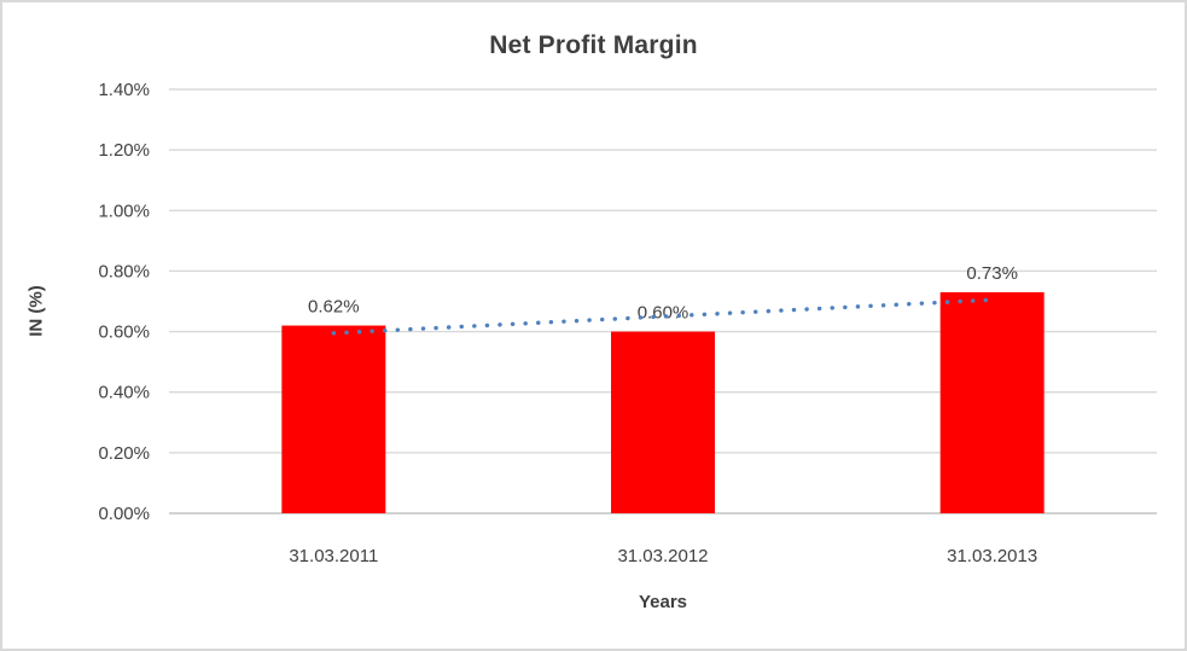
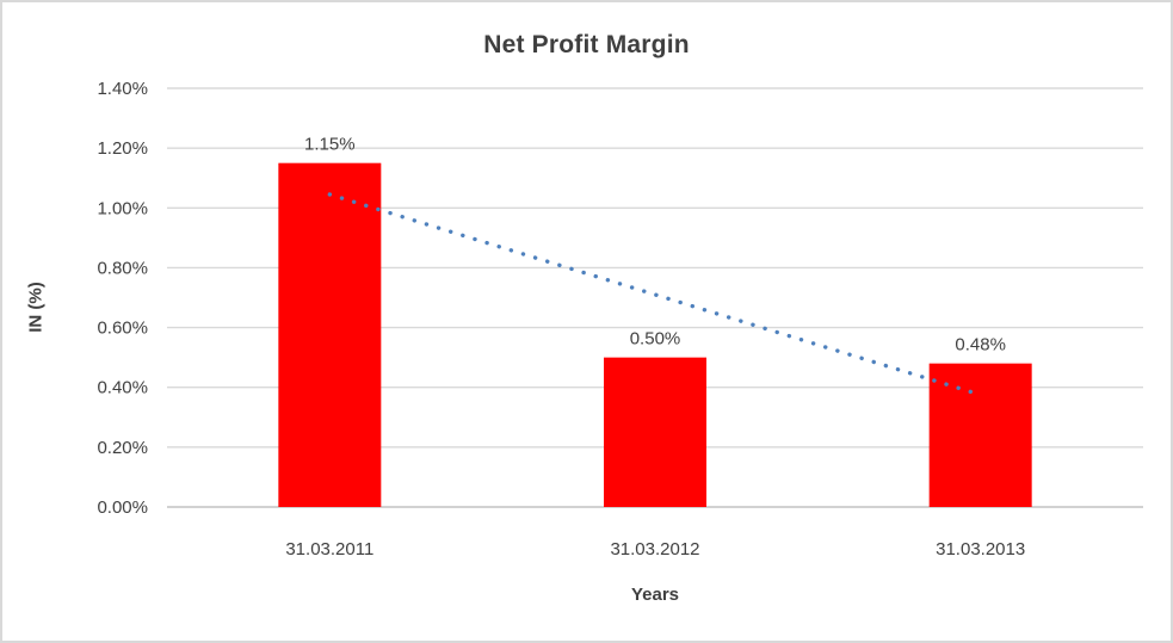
31.03.2011: 0.62% -> 1.15%
31.03.2012: 0.60% -> 0.50%
31.03.2013: 0.73% -> 0.48%
